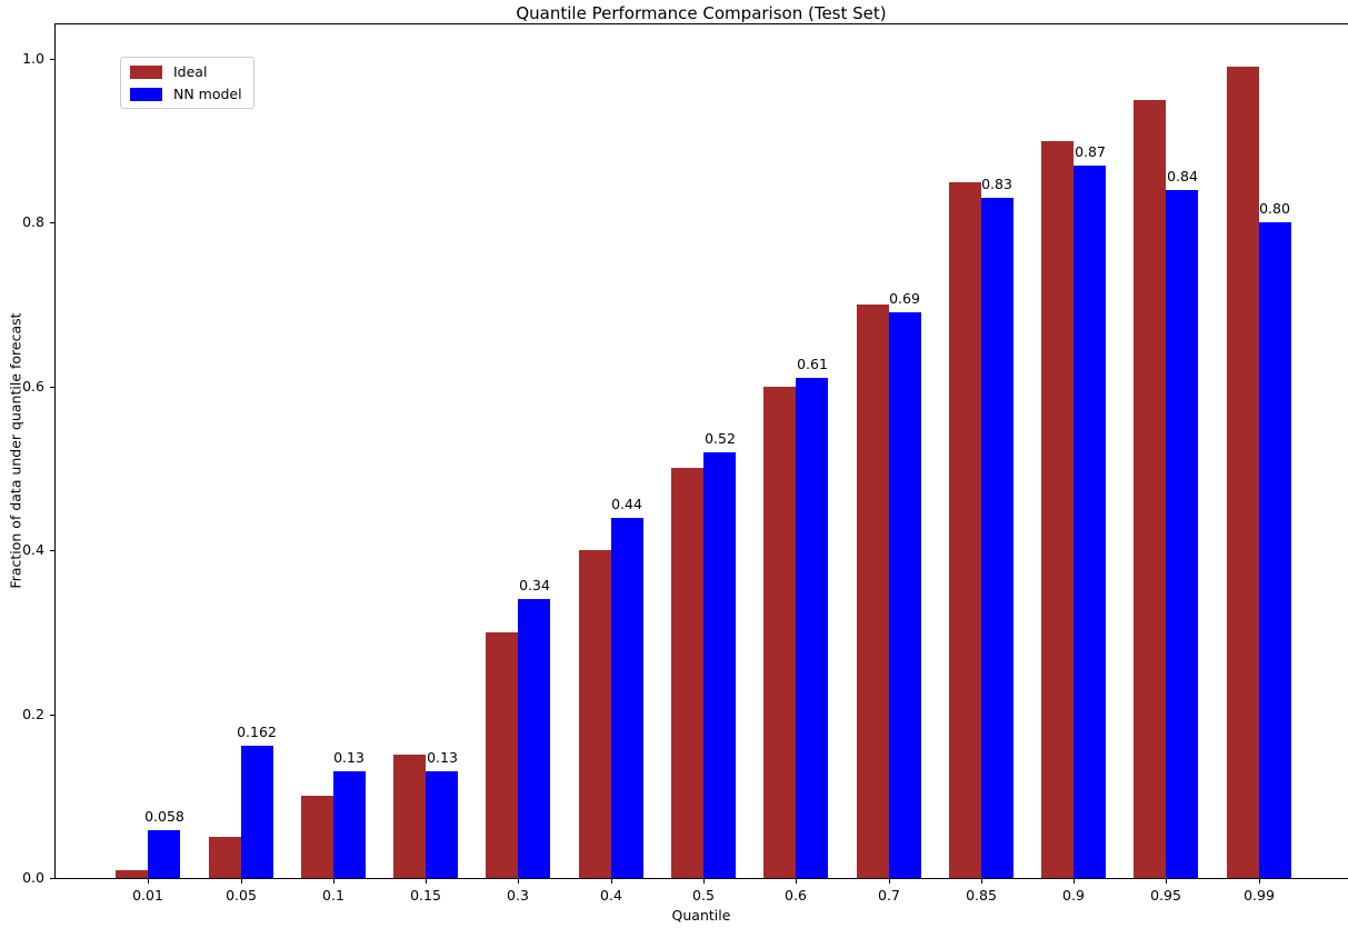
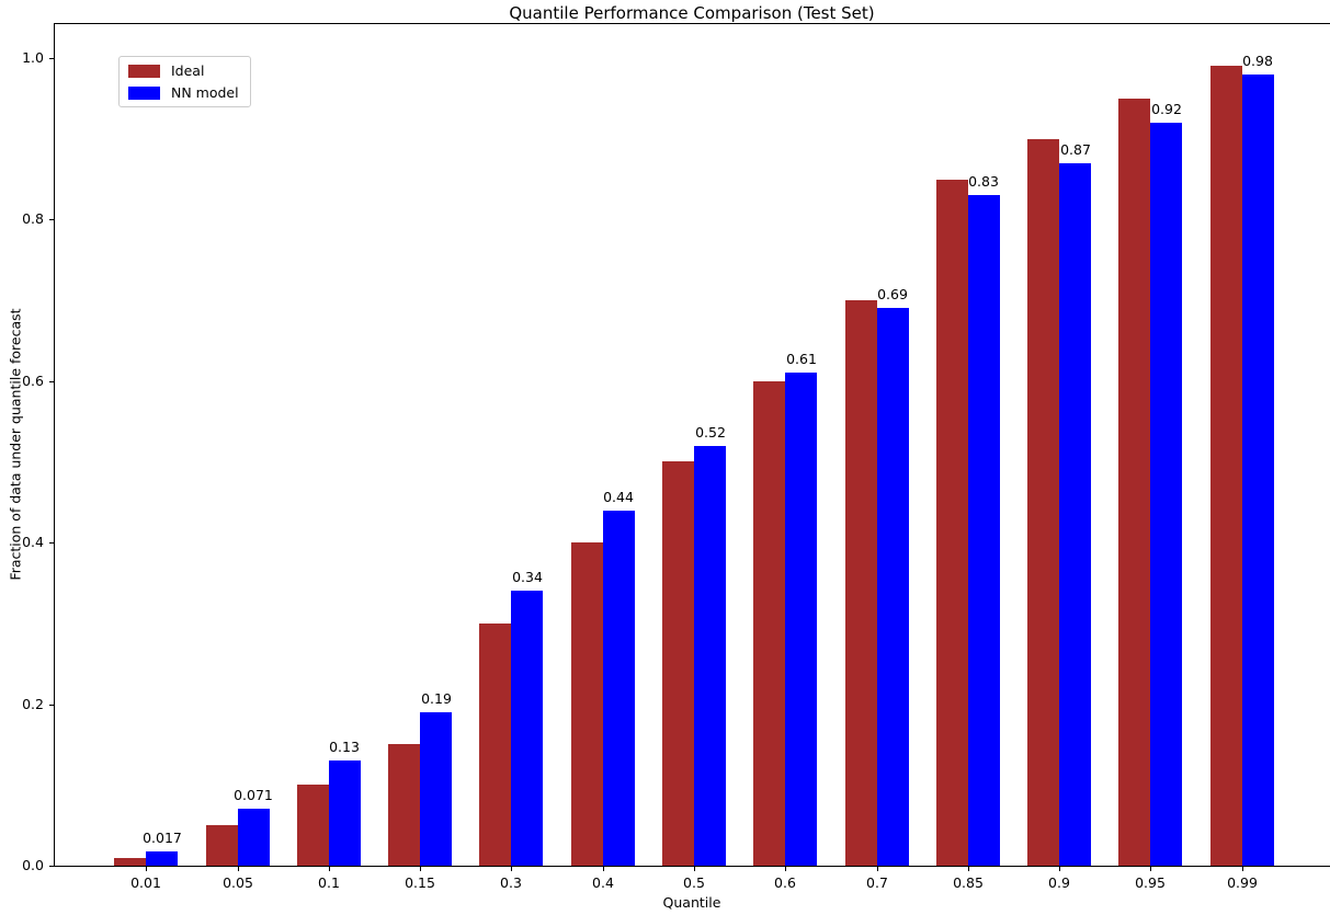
NN model/0.01: 0.058 -> 0.017
NN model/0.05: 0.162 -> 0.071
NN model/0.15: 0.13 -> 0.19
NN model/0.95: 0.84 -> 0.92
NN model/0.99: 0.80 -> 0.98
